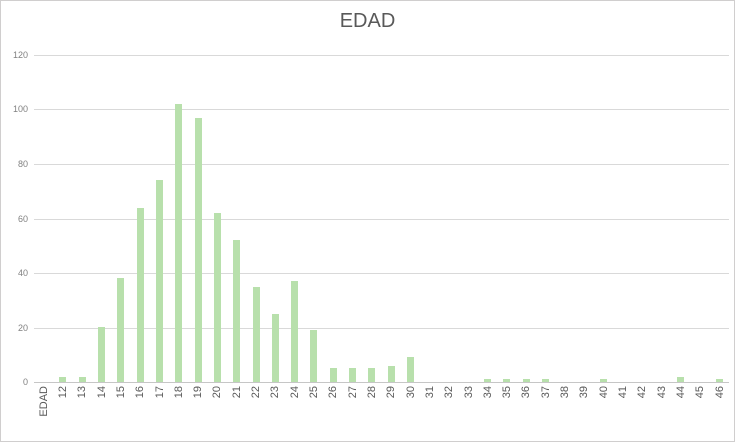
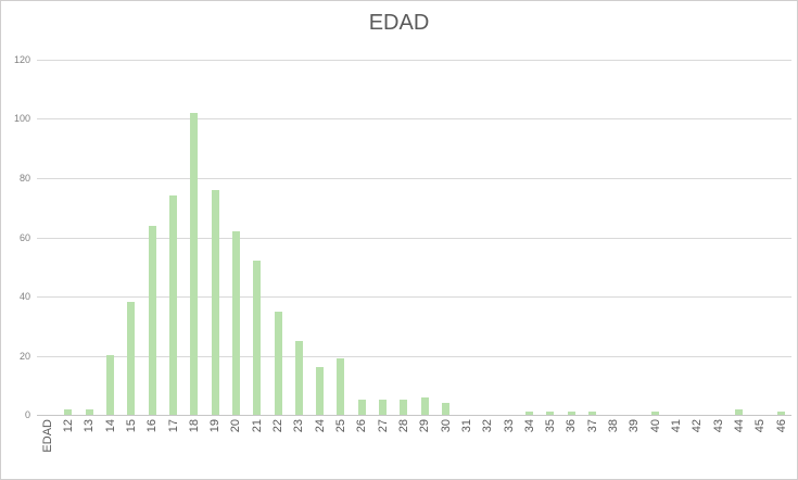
19: 97 -> 76
24: 37 -> 16
30: 9 -> 4
